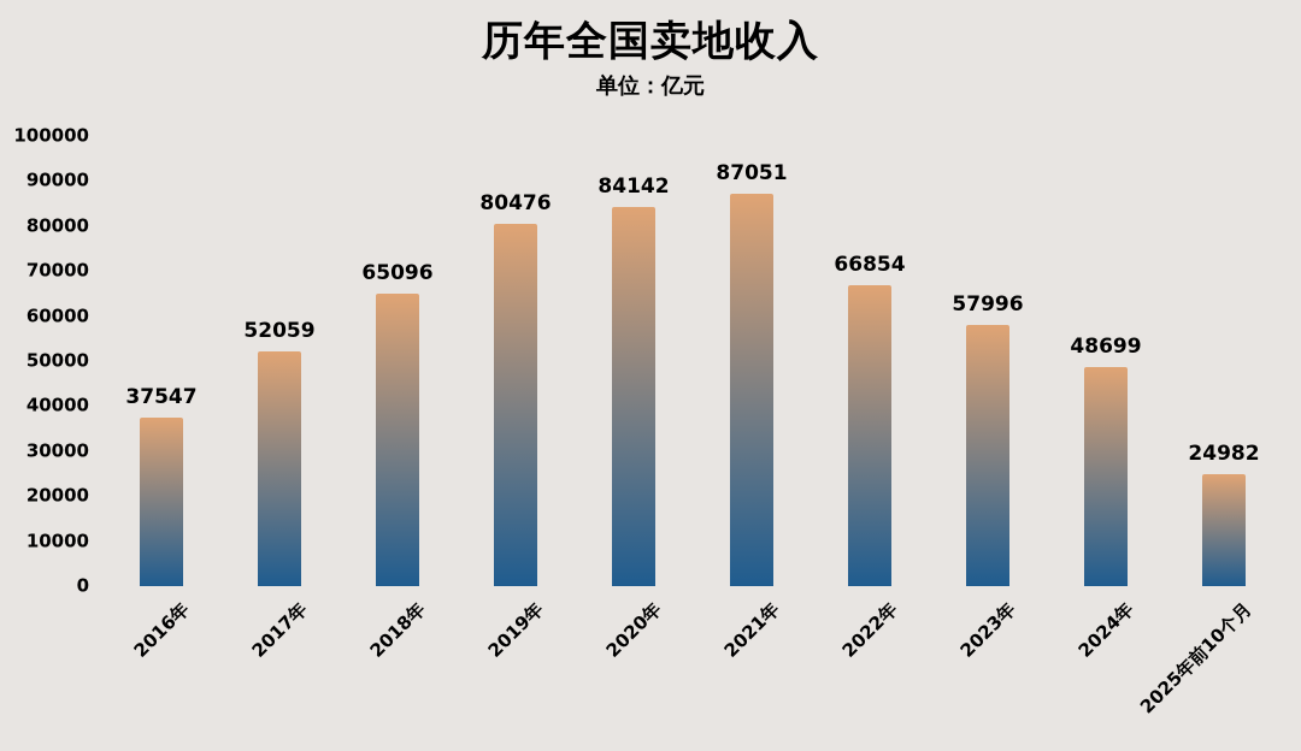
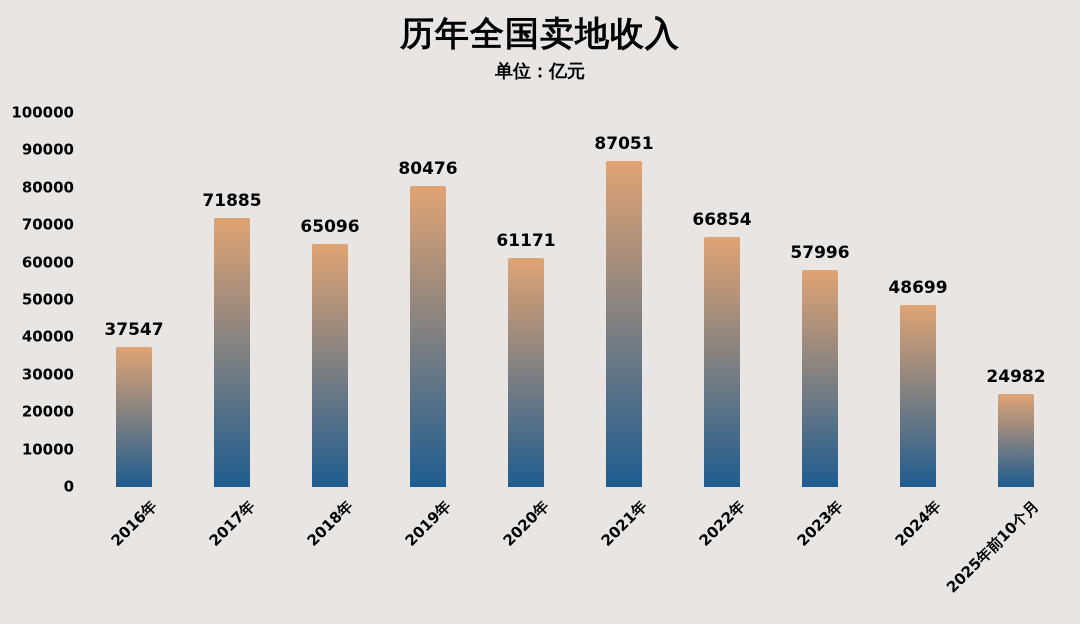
2017年: 52059 -> 71885
2020年: 84142 -> 61171
